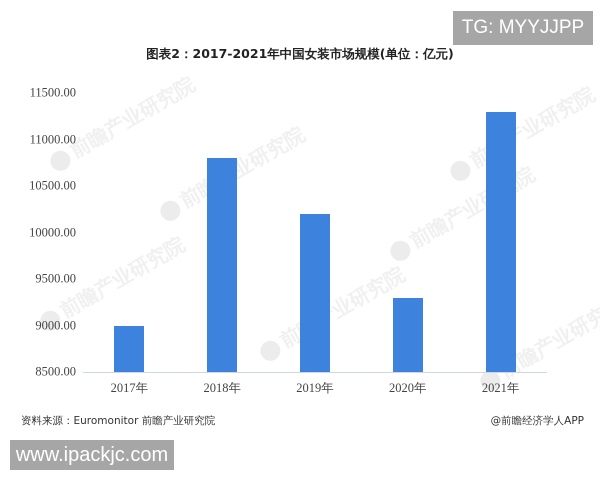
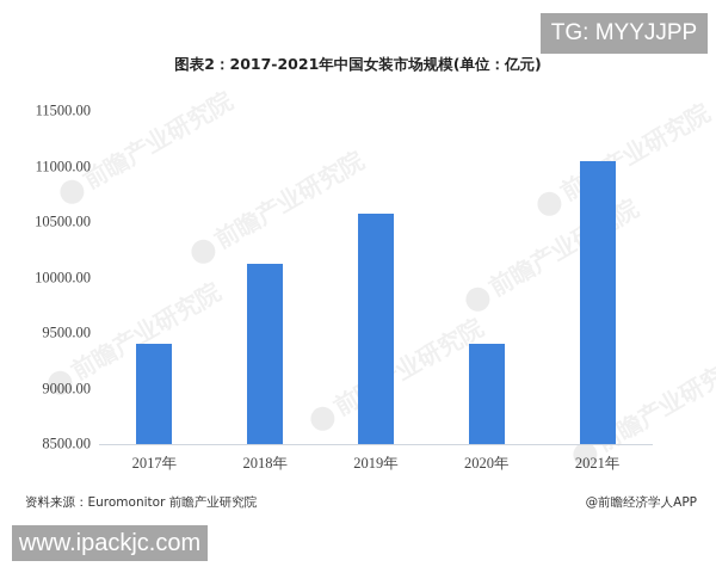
2017年: 9000 -> 9400
2018年: 10800 -> 10100
2019年: 10200 -> 10600
2020年: 9300 -> 9400
2021年: 11300 -> 11000
